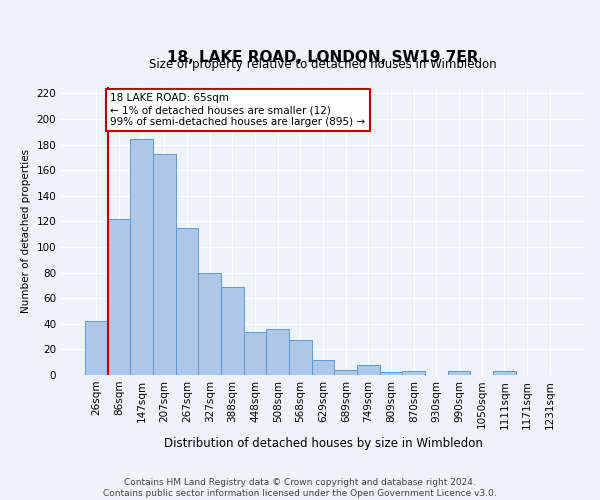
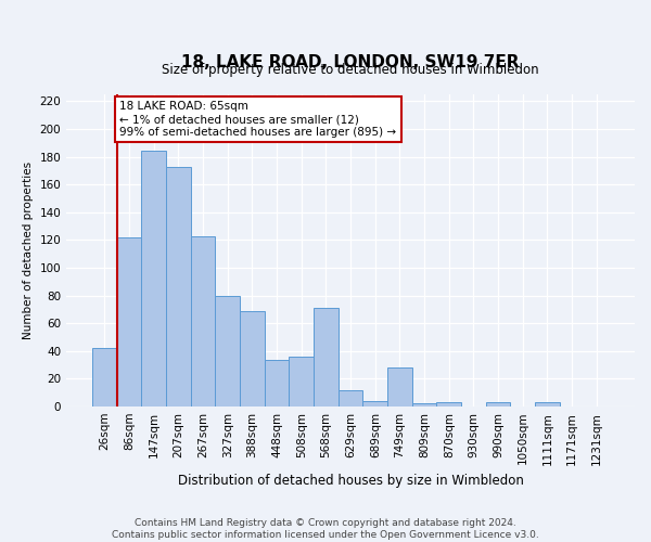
267sqm: 115 -> 123
568sqm: 27 -> 71
749sqm: 8 -> 28
